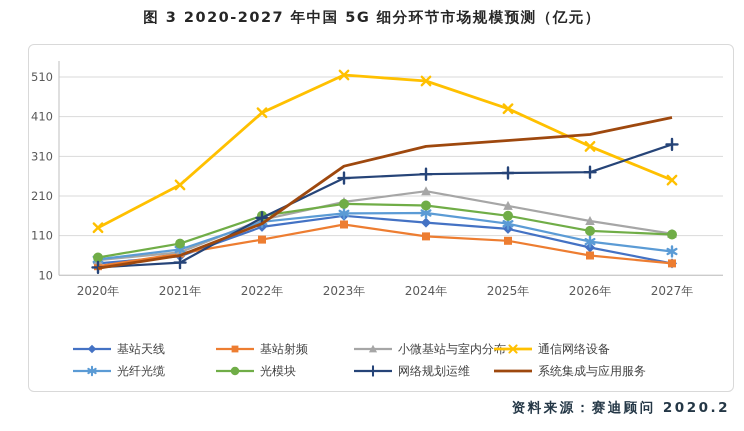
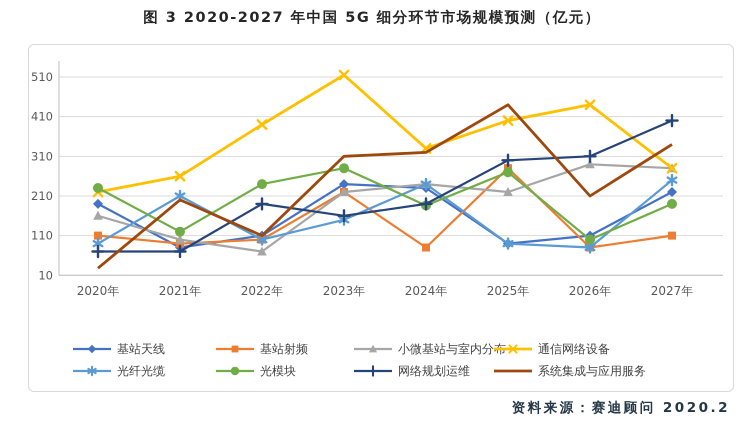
基站天线/2020年: 40 -> 190
基站射频/2020年: 30 -> 110
小微基站与室内分布/2020年: 50 -> 160
通信网络设备/2020年: 130 -> 220
光纤光缆/2020年: 50 -> 90
光模块/2020年: 60 -> 230
网络规划运维/2020年: 30 -> 70
基站天线/2021年: 60 -> 80
基站射频/2021年: 60 -> 90
小微基站与室内分布/2021年: 70 -> 100
通信网络设备/2021年: 240 -> 260
光纤光缆/2021年: 80 -> 210
光模块/2021年: 90 -> 120
网络规划运维/2021年: 40 -> 70
系统集成与应用服务/2021年: 60 -> 200
基站天线/2022年: 130 -> 110
小微基站与室内分布/2022年: 150 -> 70
通信网络设备/2022年: 420 -> 390
光纤光缆/2022年: 140 -> 100
光模块/2022年: 160 -> 240
网络规划运维/2022年: 160 -> 190
系统集成与应用服务/2022年: 140 -> 110
基站天线/2023年: 160 -> 240
基站射频/2023年: 140 -> 220
小微基站与室内分布/2023年: 200 -> 220
光纤光缆/2023年: 170 -> 150
光模块/2023年: 190 -> 280
网络规划运维/2023年: 260 -> 160
系统集成与应用服务/2023年: 280 -> 310
基站天线/2024年: 140 -> 230
基站射频/2024年: 110 -> 80
小微基站与室内分布/2024年: 220 -> 240
通信网络设备/2024年: 500 -> 330
光纤光缆/2024年: 170 -> 240
网络规划运维/2024年: 260 -> 190
系统集成与应用服务/2024年: 340 -> 320
基站天线/2025年: 130 -> 90
基站射频/2025年: 100 -> 280
小微基站与室内分布/2025年: 180 -> 220
通信网络设备/2025年: 430 -> 400
光纤光缆/2025年: 140 -> 90
光模块/2025年: 160 -> 270
网络规划运维/2025年: 270 -> 300
系统集成与应用服务/2025年: 350 -> 440
基站天线/2026年: 80 -> 110
基站射频/2026年: 60 -> 80
小微基站与室内分布/2026年: 150 -> 290
通信网络设备/2026年: 340 -> 440
光纤光缆/2026年: 100 -> 80
光模块/2026年: 120 -> 100
网络规划运维/2026年: 270 -> 310
系统集成与应用服务/2026年: 360 -> 210
基站天线/2027年: 40 -> 220
基站射频/2027年: 40 -> 110
小微基站与室内分布/2027年: 120 -> 280
通信网络设备/2027年: 250 -> 280
光纤光缆/2027年: 70 -> 250
光模块/2027年: 110 -> 190
网络规划运维/2027年: 340 -> 400
系统集成与应用服务/2027年: 410 -> 340
